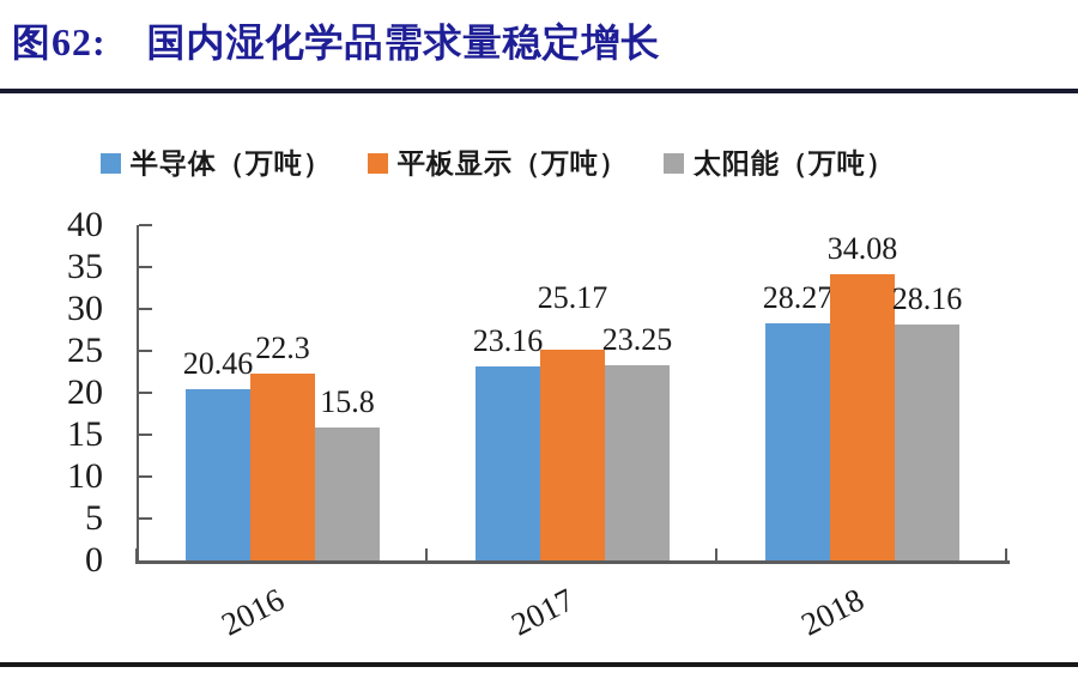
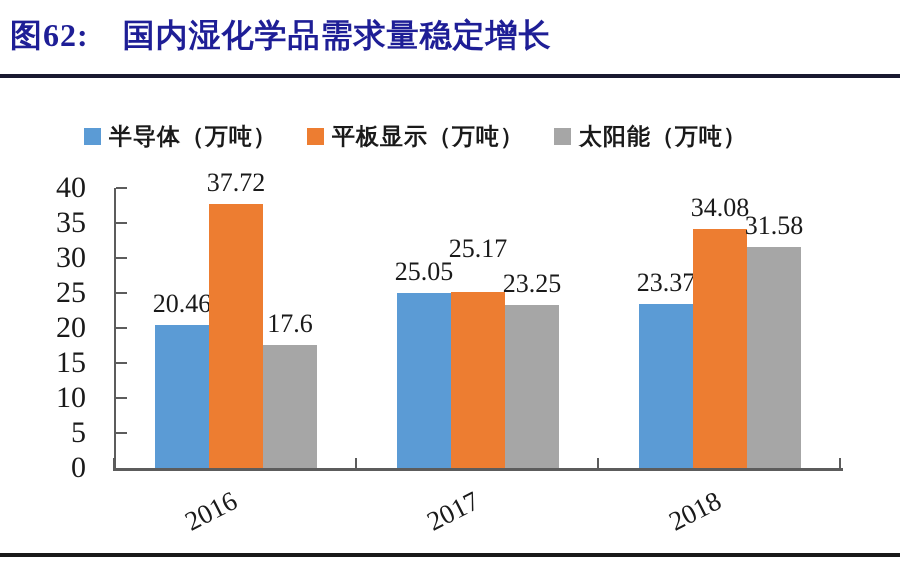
平板显示（万吨）/2016: 22.3 -> 37.72
太阳能（万吨）/2016: 15.8 -> 17.6
半导体（万吨）/2017: 23.16 -> 25.05
半导体（万吨）/2018: 28.27 -> 23.37
太阳能（万吨）/2018: 28.16 -> 31.58
